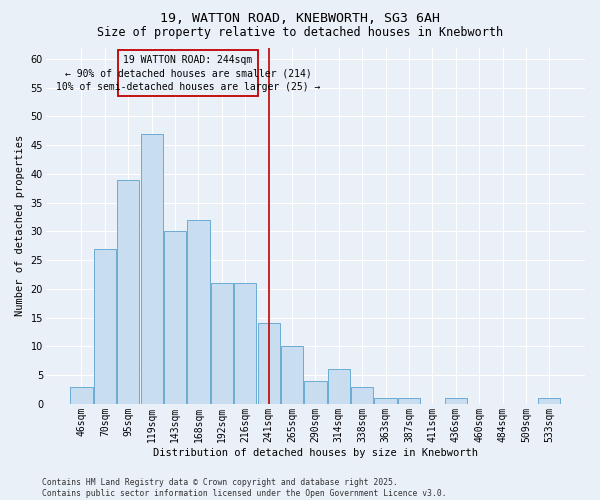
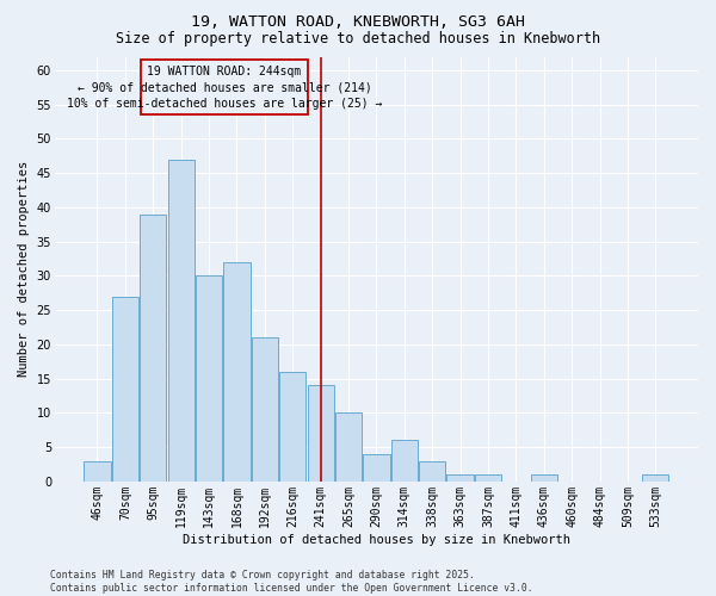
216sqm: 21 -> 16
